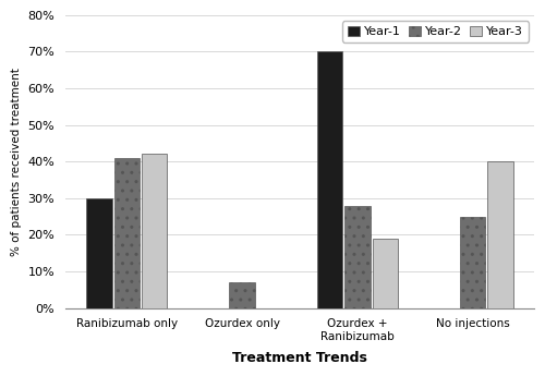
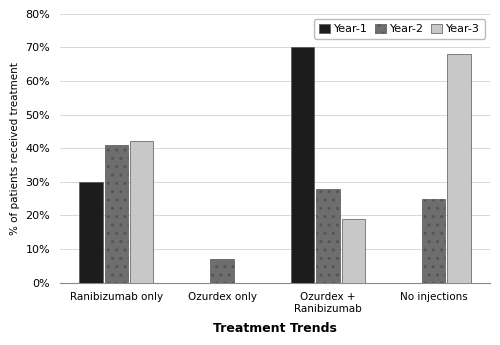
Year-3/No injections: 40% -> 68%
